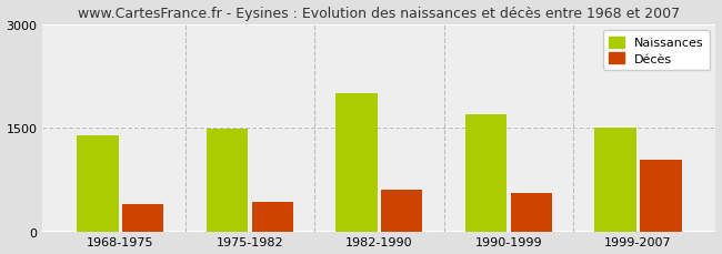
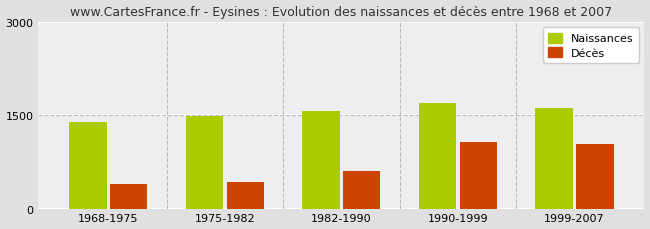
Naissances/1982-1990: 2000 -> 1570
Décès/1990-1999: 560 -> 1060
Naissances/1999-2007: 1500 -> 1620
